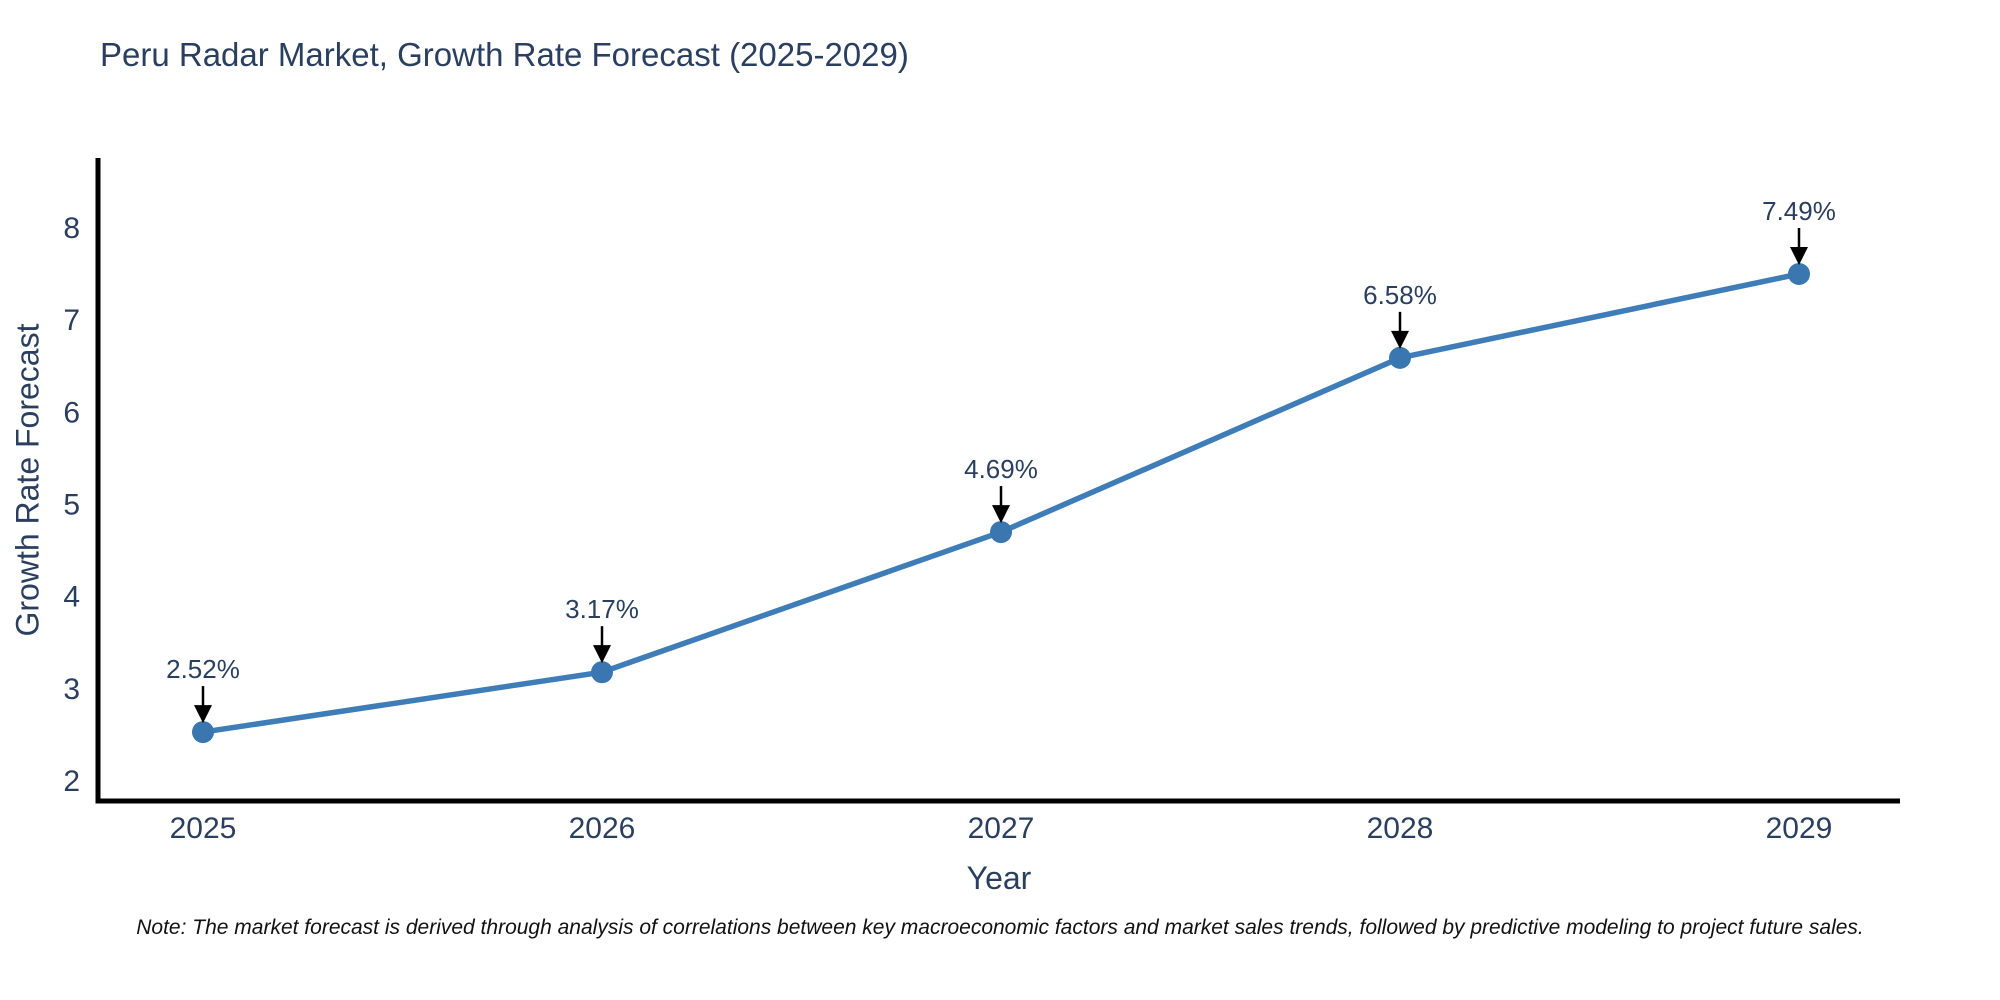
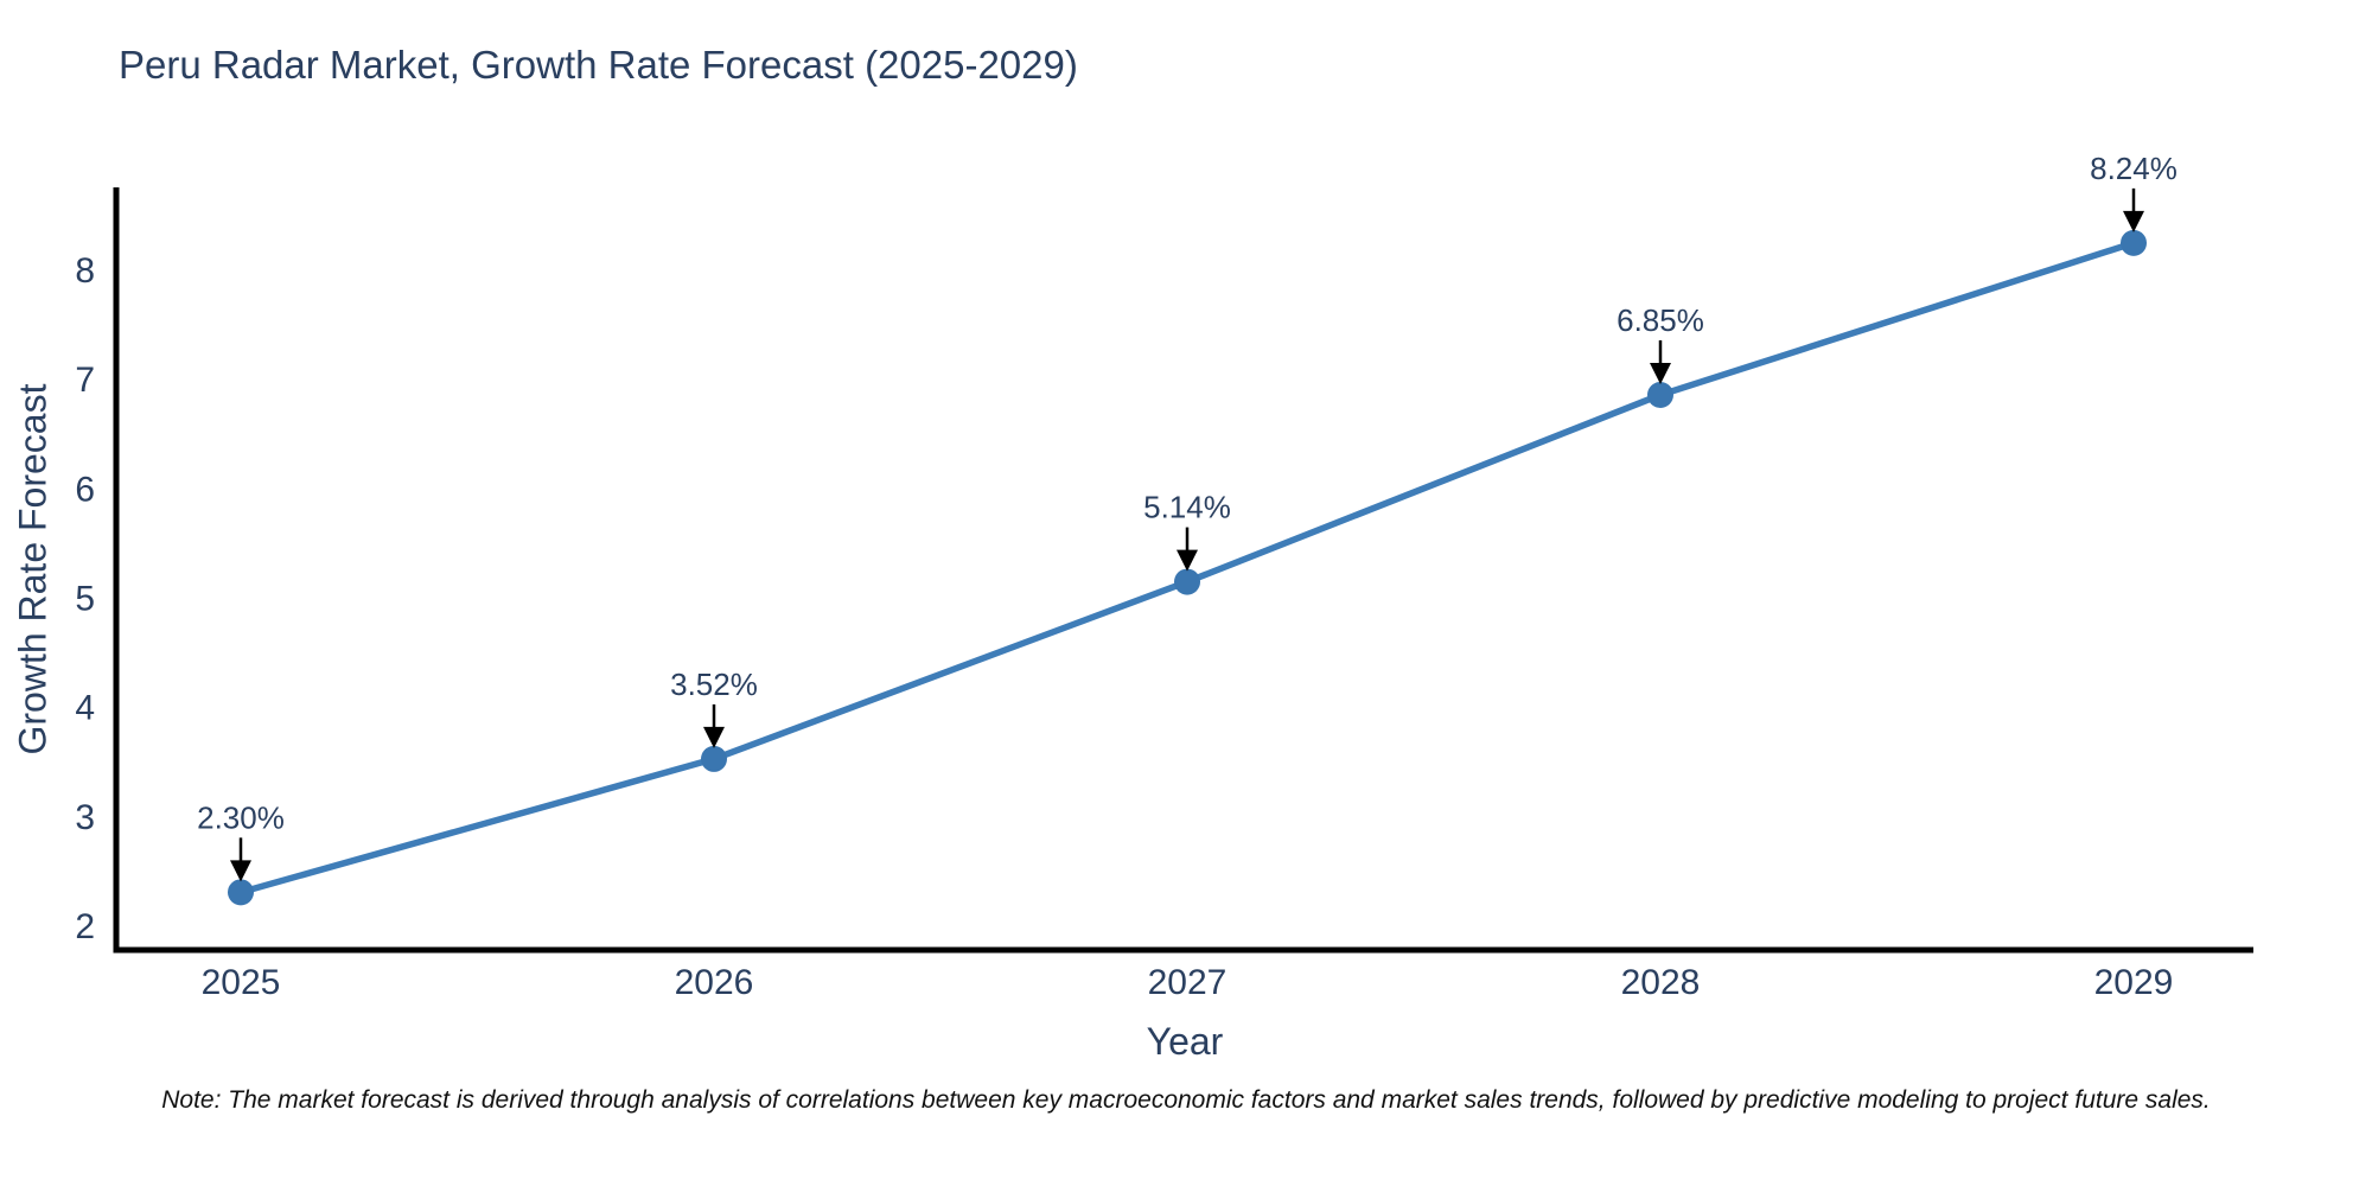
2025: 2.52% -> 2.30%
2026: 3.17% -> 3.52%
2027: 4.69% -> 5.14%
2028: 6.58% -> 6.85%
2029: 7.49% -> 8.24%
